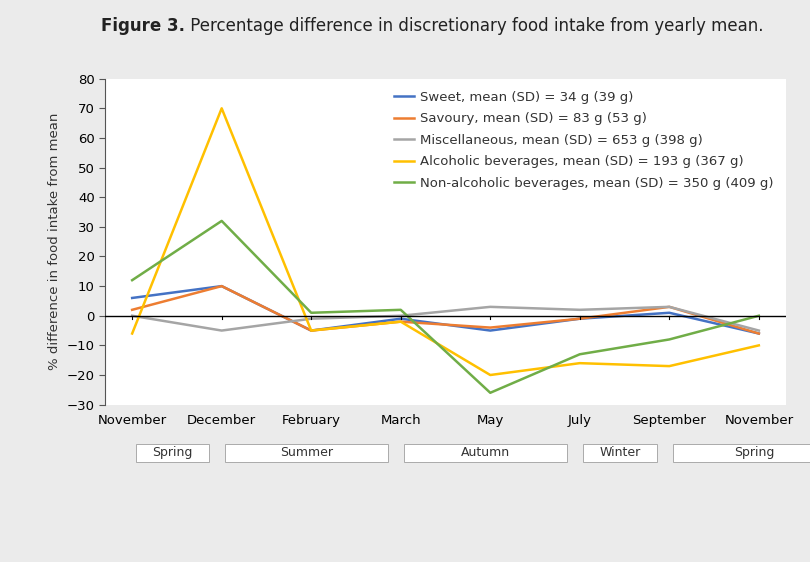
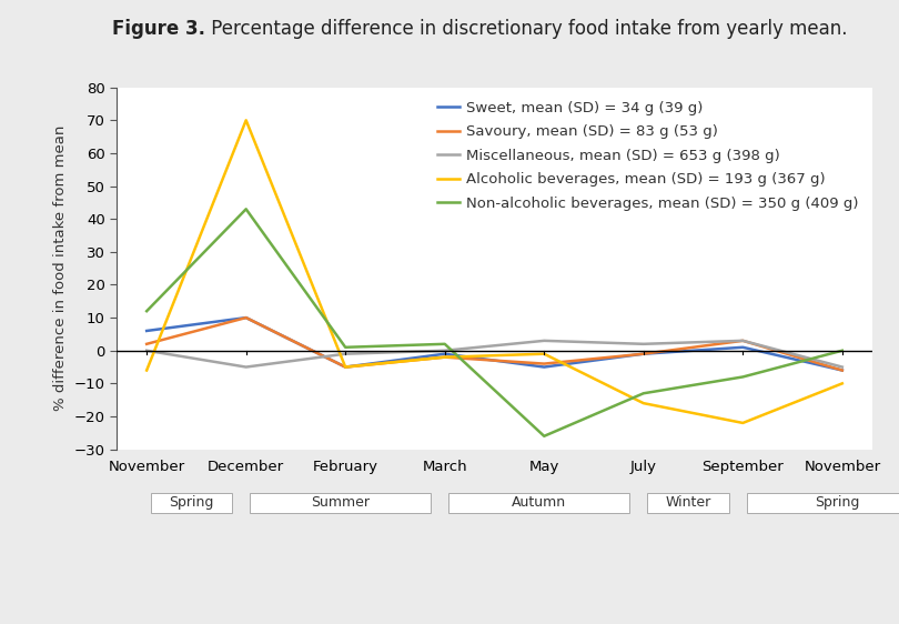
Non-alcoholic beverages, mean (SD) = 350 g (409 g)/December: 32 -> 43
Alcoholic beverages, mean (SD) = 193 g (367 g)/May: -20 -> -1
Alcoholic beverages, mean (SD) = 193 g (367 g)/September: -17 -> -22
